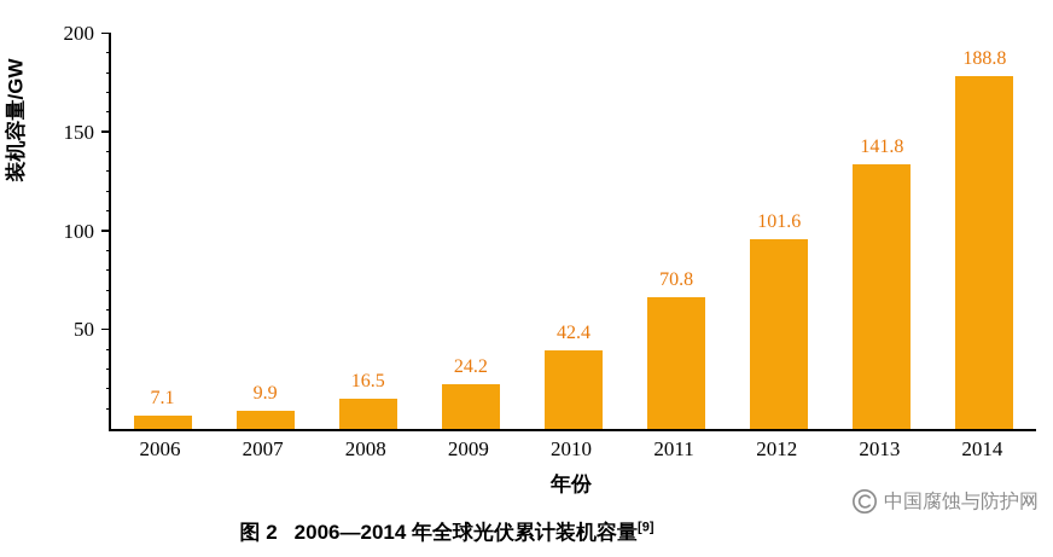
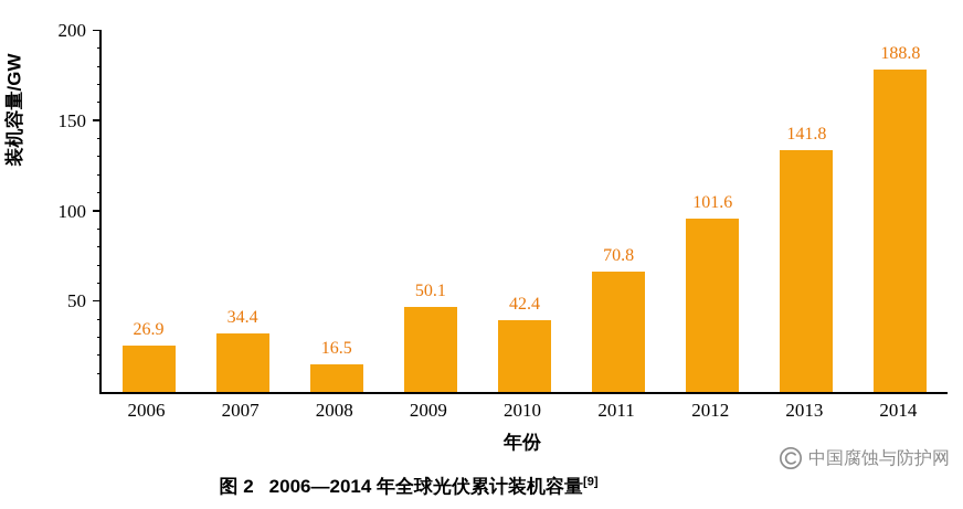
2006: 7.1 -> 26.9
2007: 9.9 -> 34.4
2009: 24.2 -> 50.1
